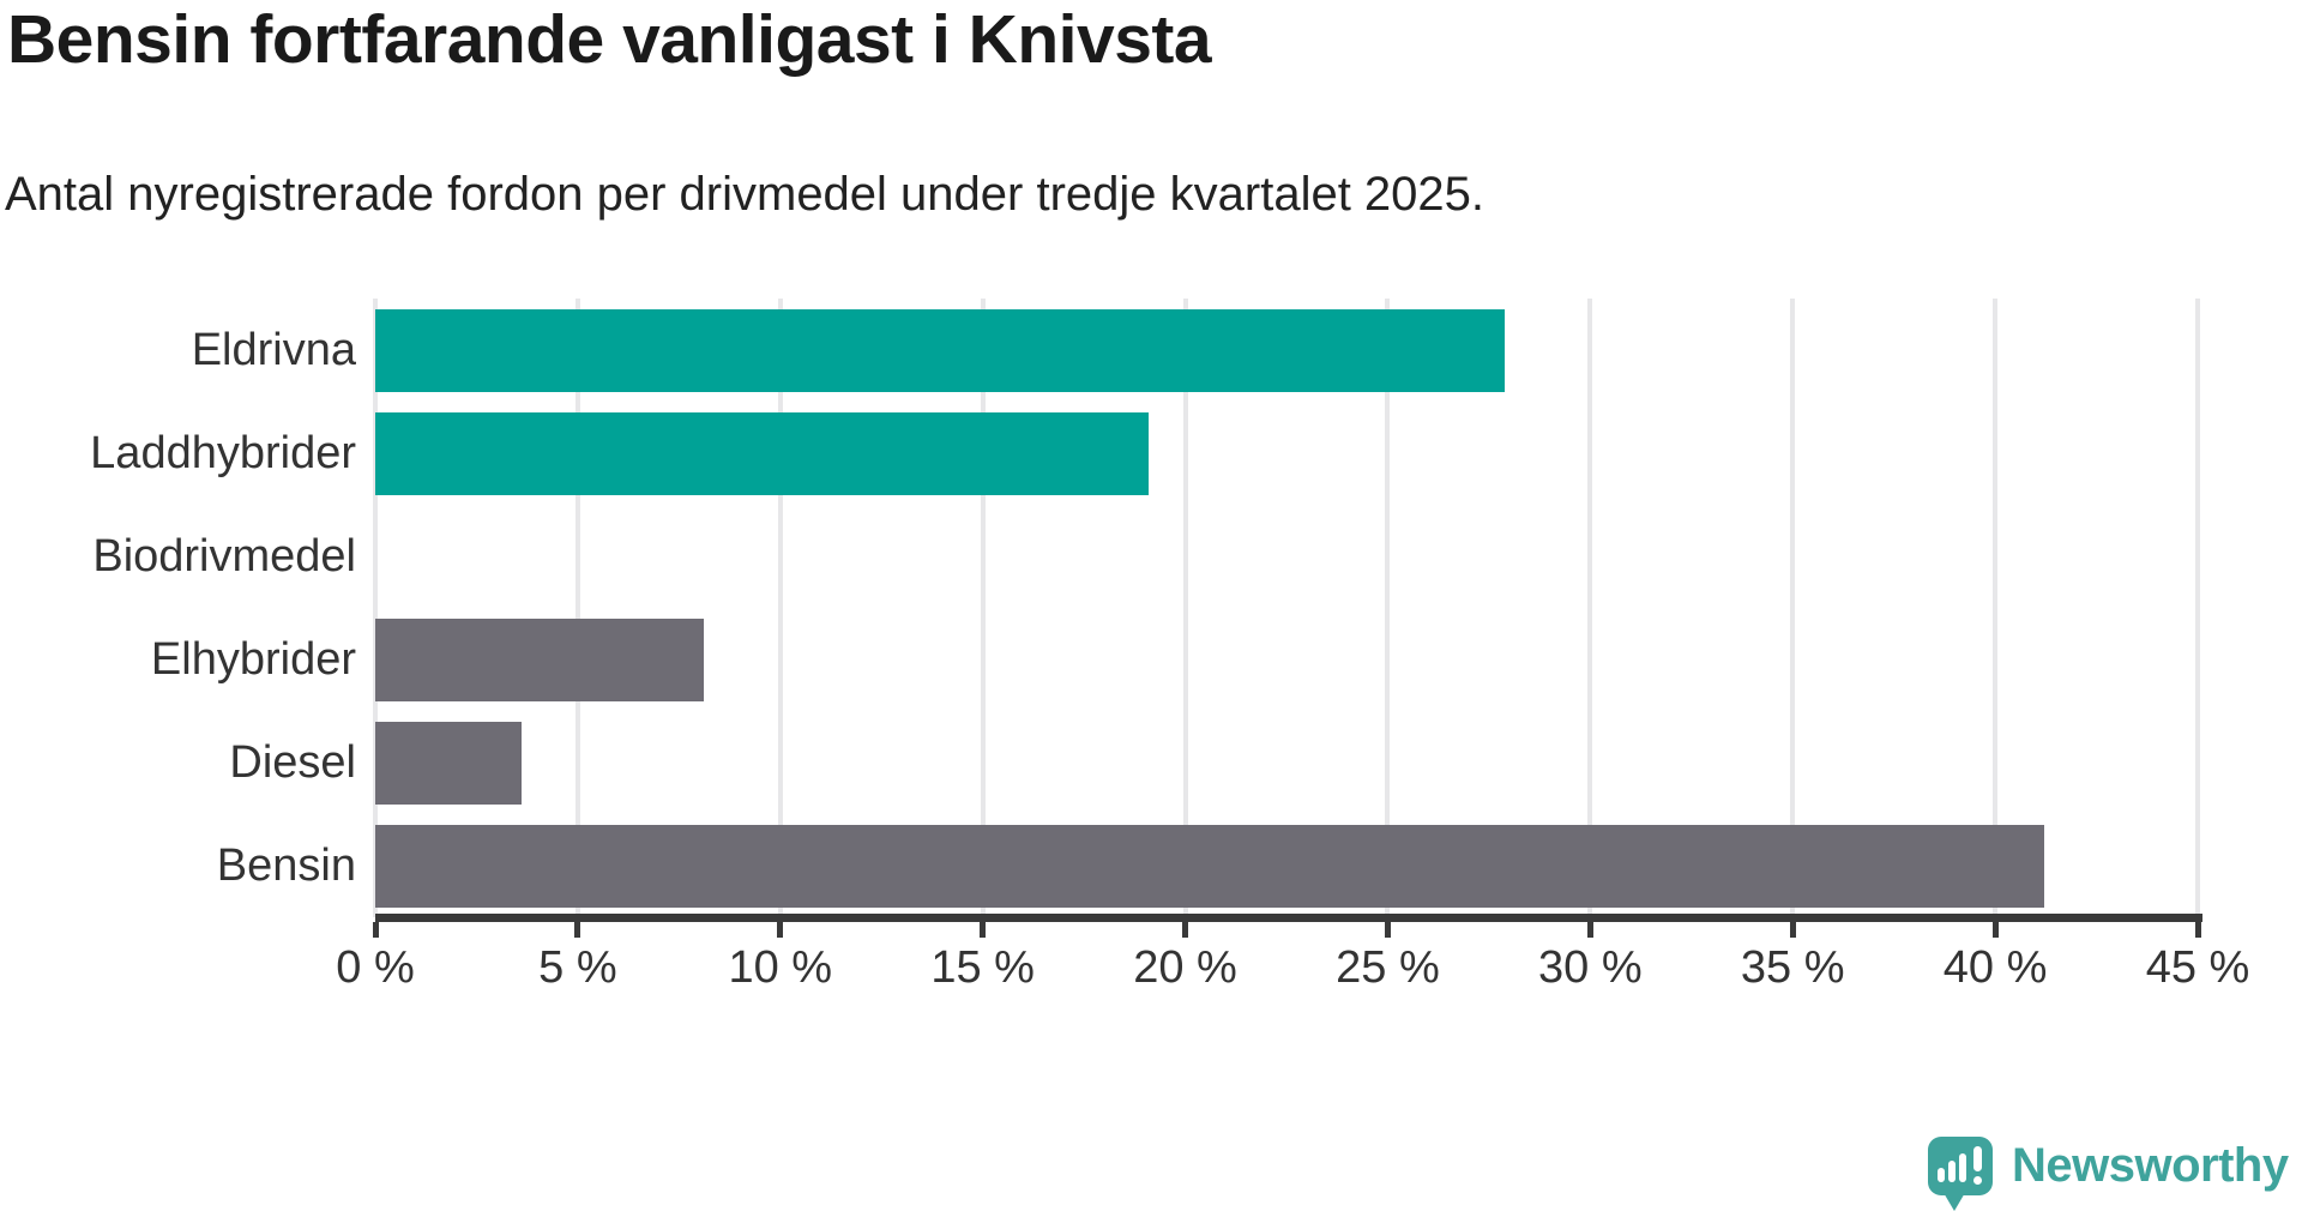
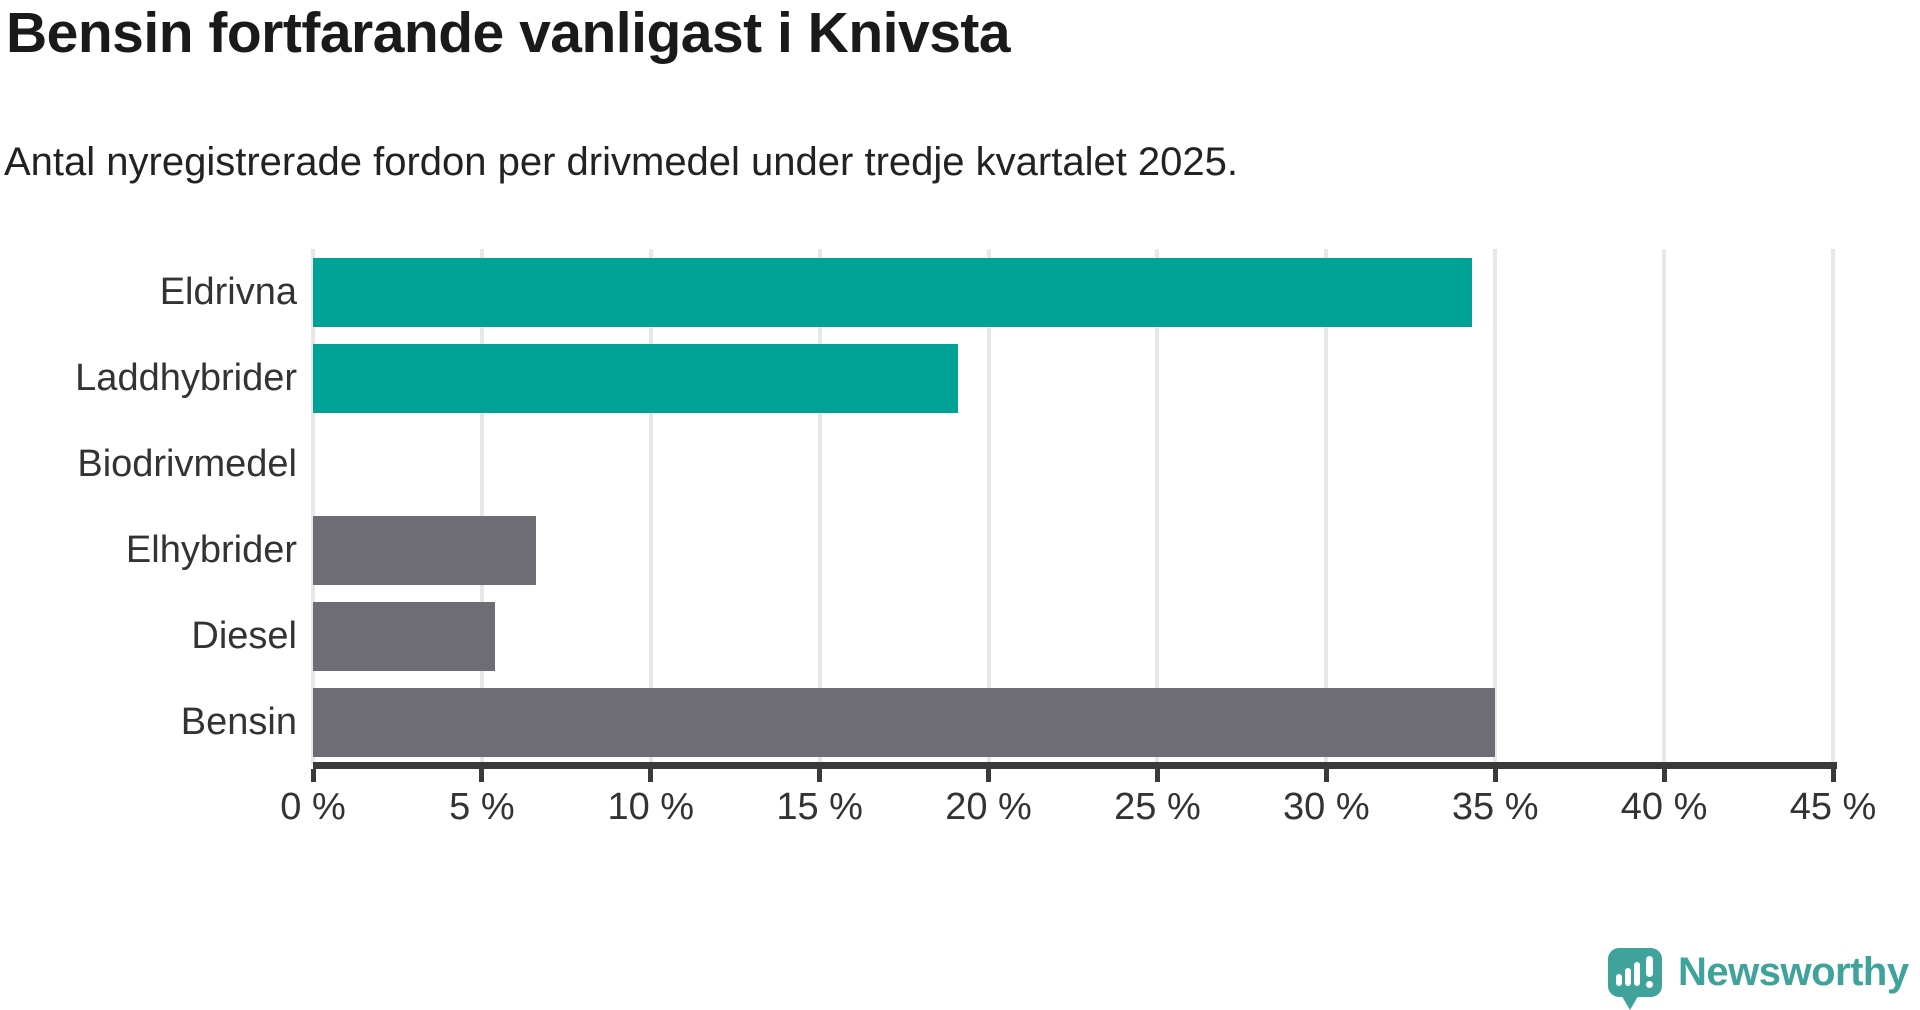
Eldrivna: 27.9% -> 34.3%
Elhybrider: 8.1% -> 6.6%
Diesel: 3.6% -> 5.4%
Bensin: 41.2% -> 35.0%
